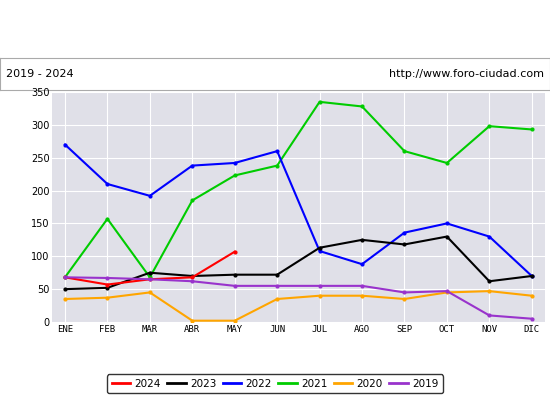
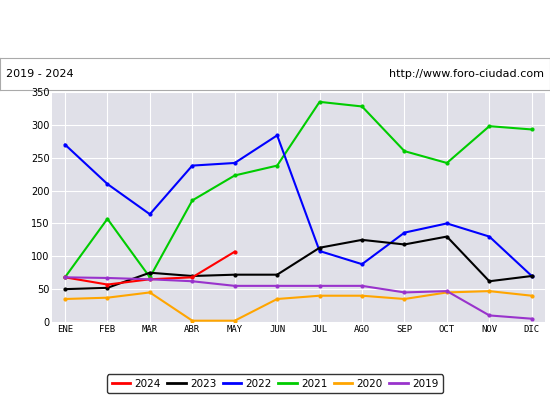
2022/MAR: 192 -> 164
2022/JUN: 260 -> 284
